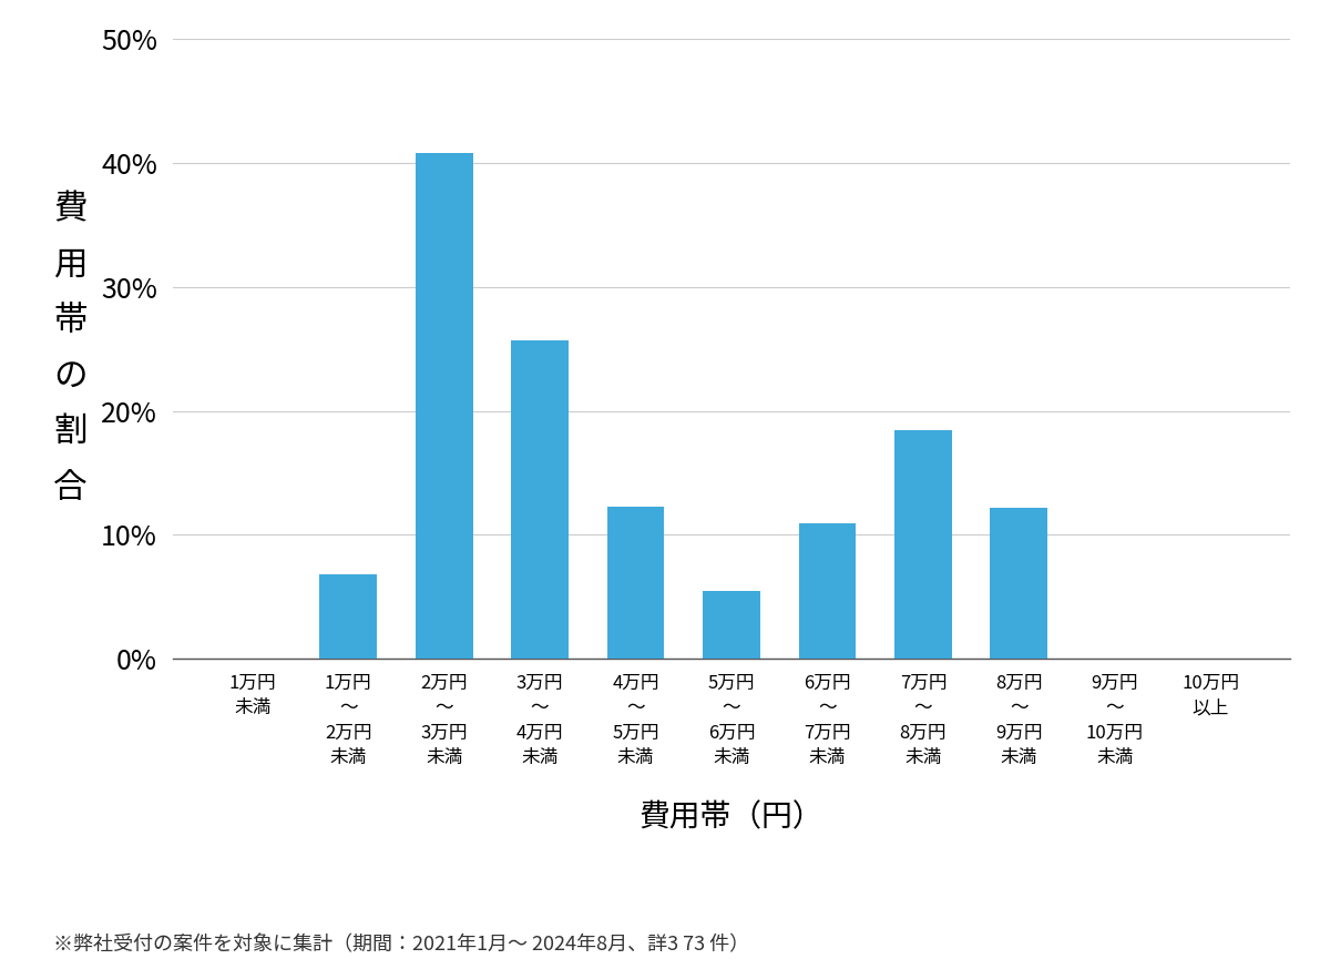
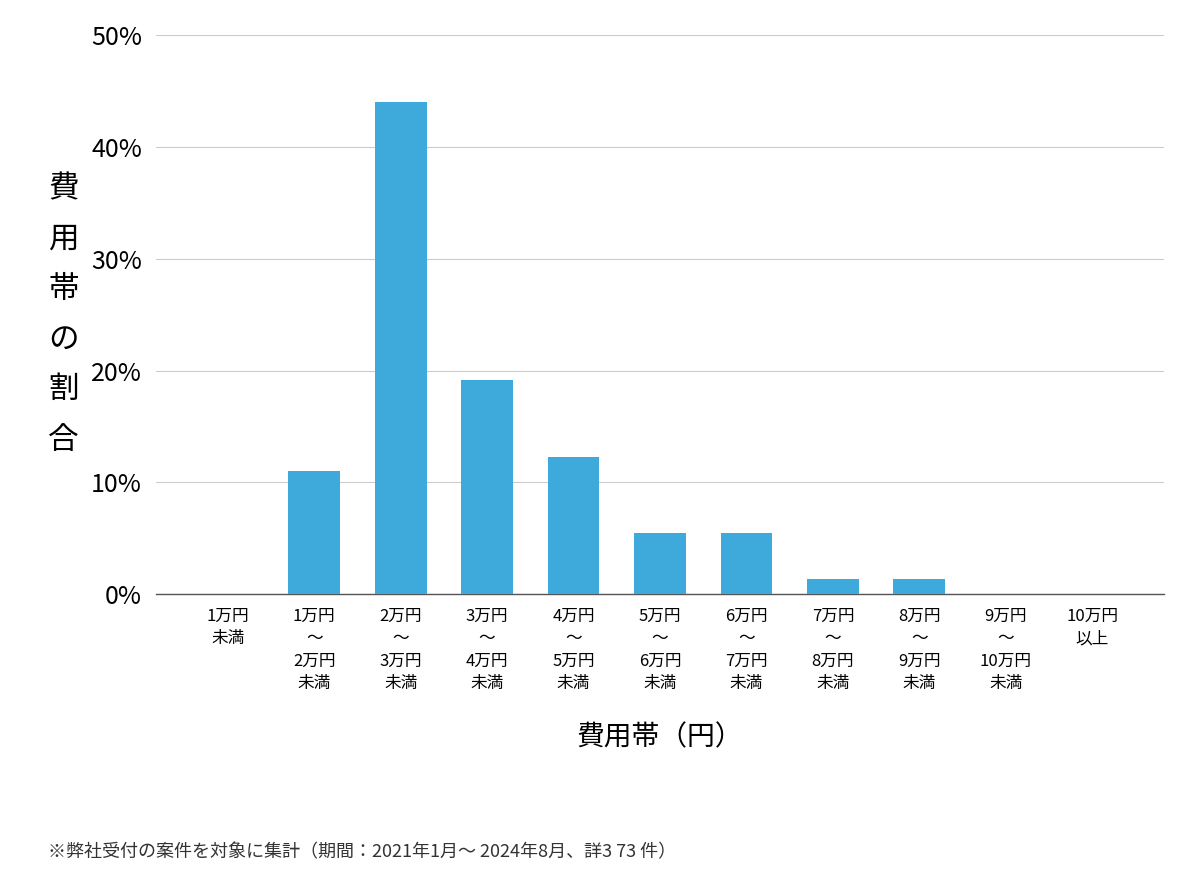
1万円 ～ 2万円 未満: 6.8% -> 11.0%
2万円 ～ 3万円 未満: 40.8% -> 44.0%
3万円 ～ 4万円 未満: 25.7% -> 19.2%
6万円 ～ 7万円 未満: 10.9% -> 5.5%
7万円 ～ 8万円 未満: 18.4% -> 1.4%
8万円 ～ 9万円 未満: 12.2% -> 1.4%
